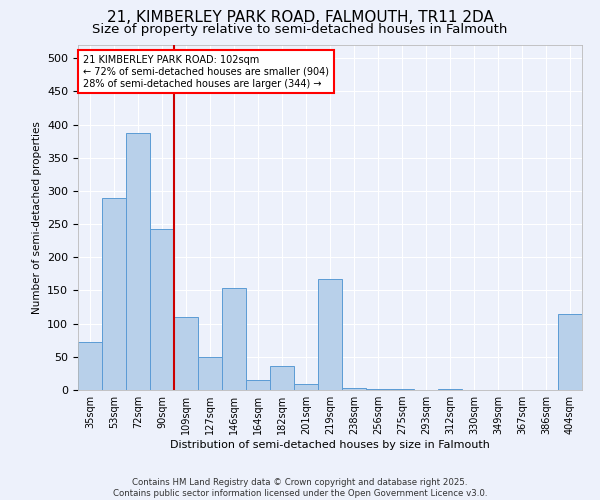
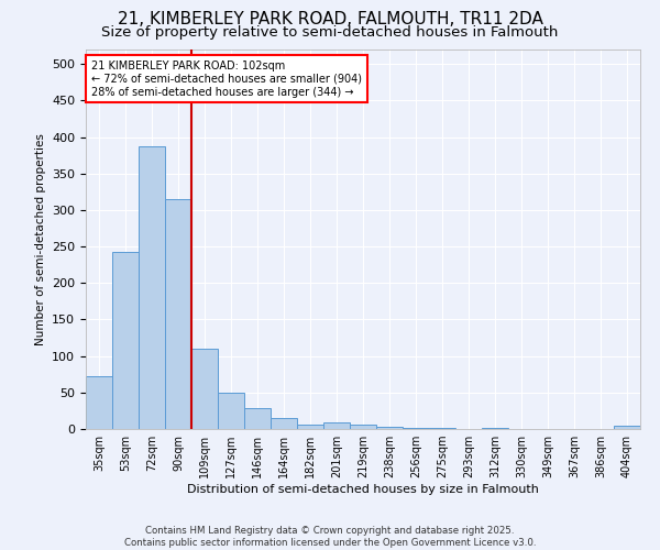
53sqm: 290 -> 242
90sqm: 242 -> 315
146sqm: 154 -> 29
182sqm: 36 -> 6
219sqm: 168 -> 6
404sqm: 114 -> 4
